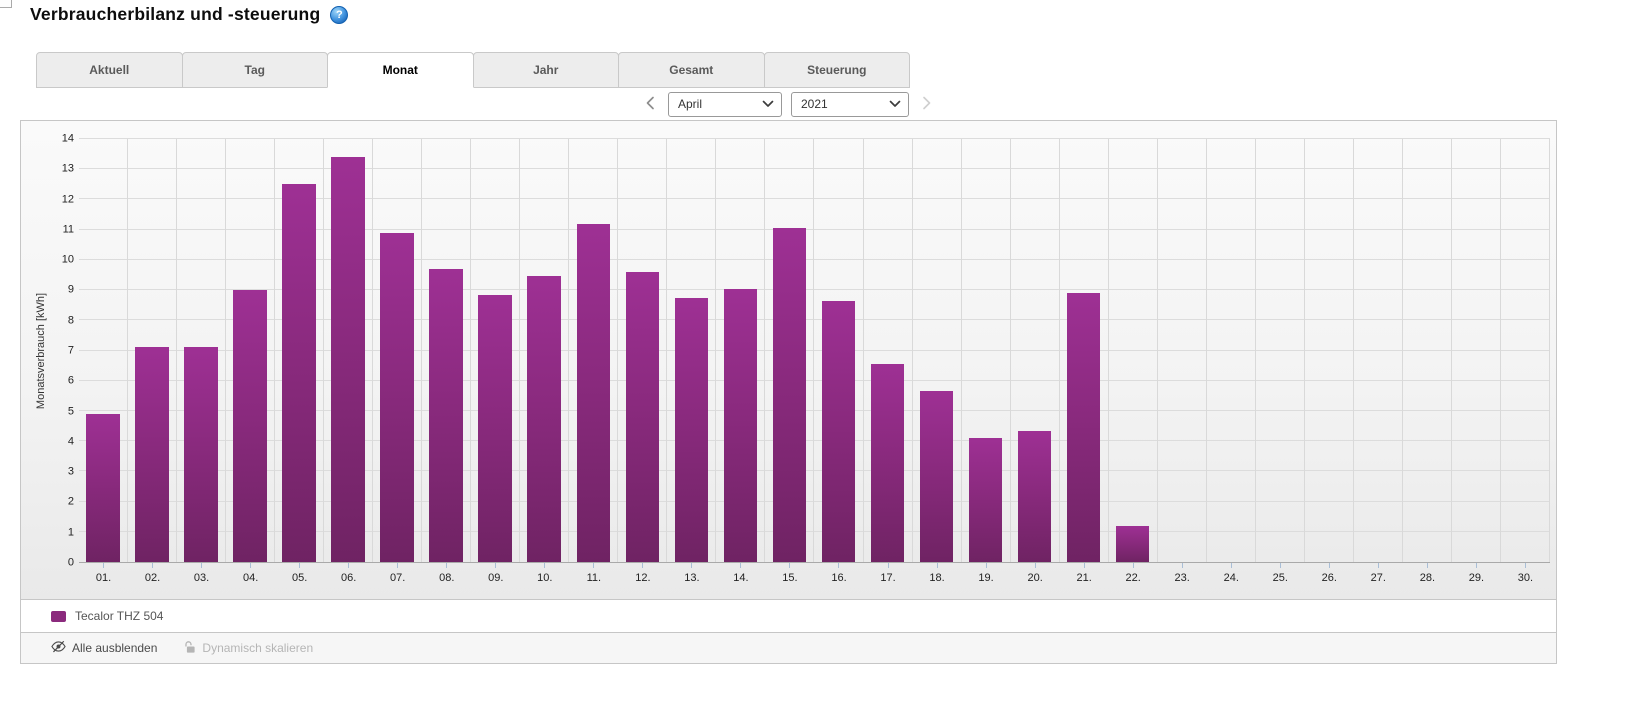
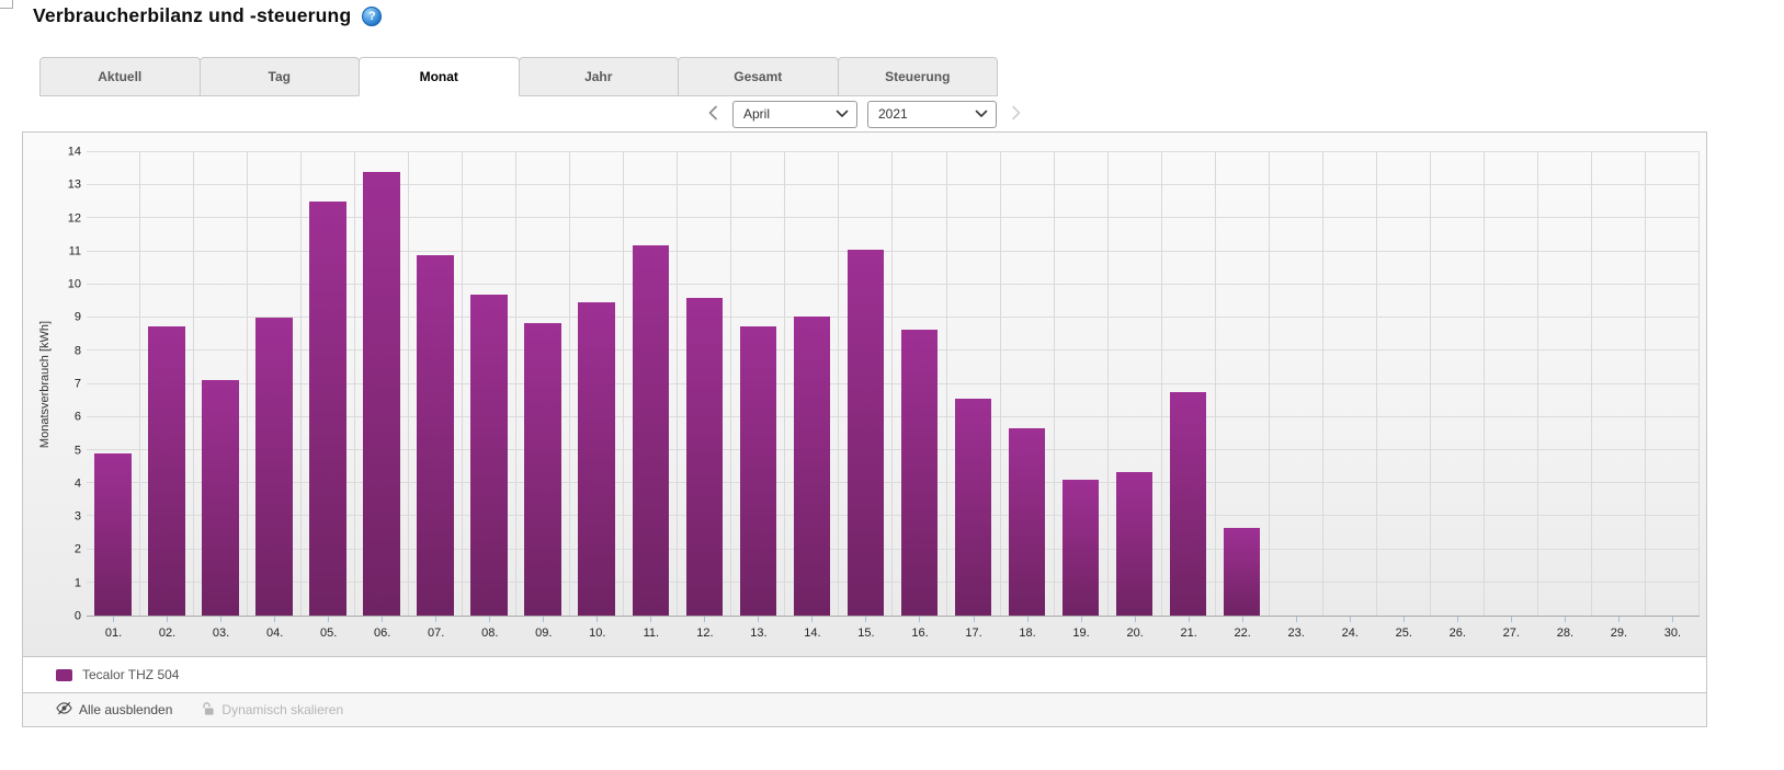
02.: 7.1 -> 8.8
21.: 8.9 -> 6.8
22.: 1.2 -> 2.6
